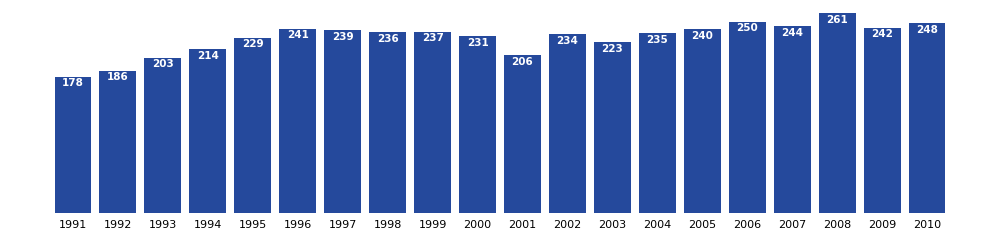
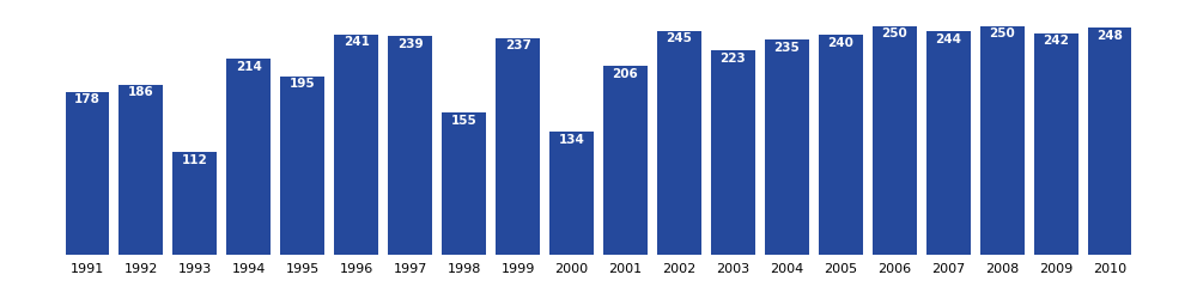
1993: 203 -> 112
1995: 229 -> 195
1998: 236 -> 155
2000: 231 -> 134
2002: 234 -> 245
2008: 261 -> 250
